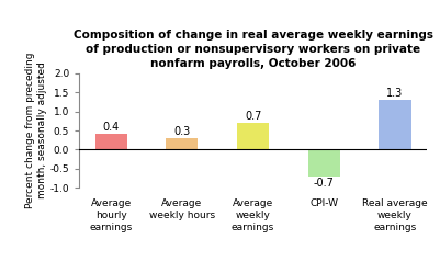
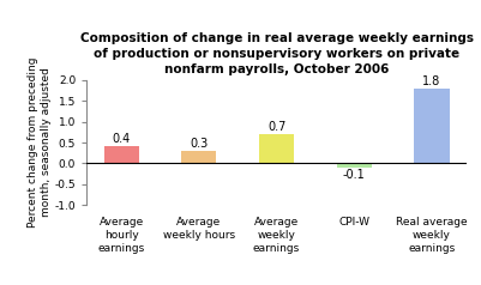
CPI-W: -0.7 -> -0.1
Real average weekly earnings: 1.3 -> 1.8
